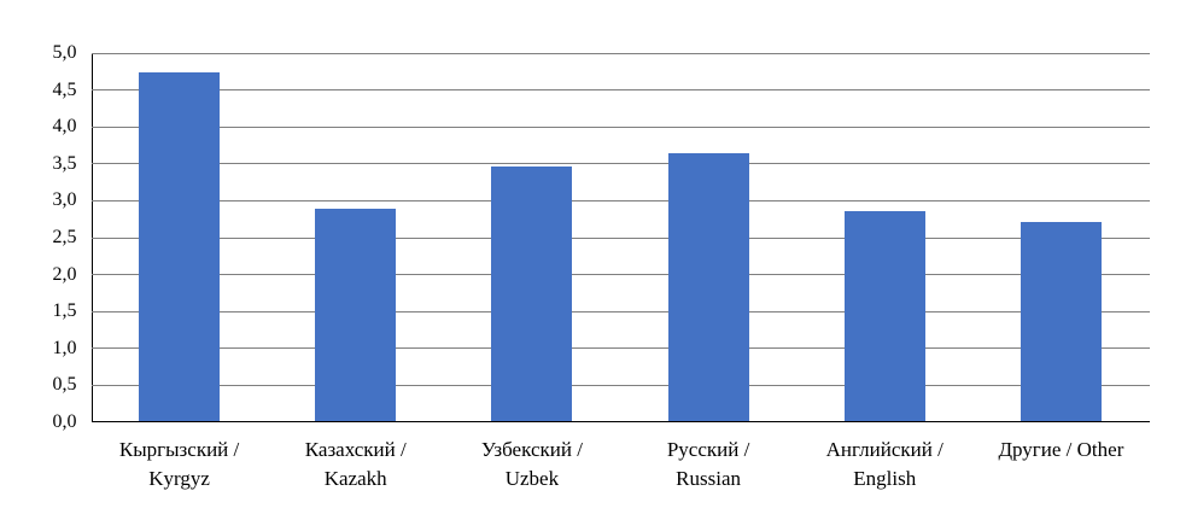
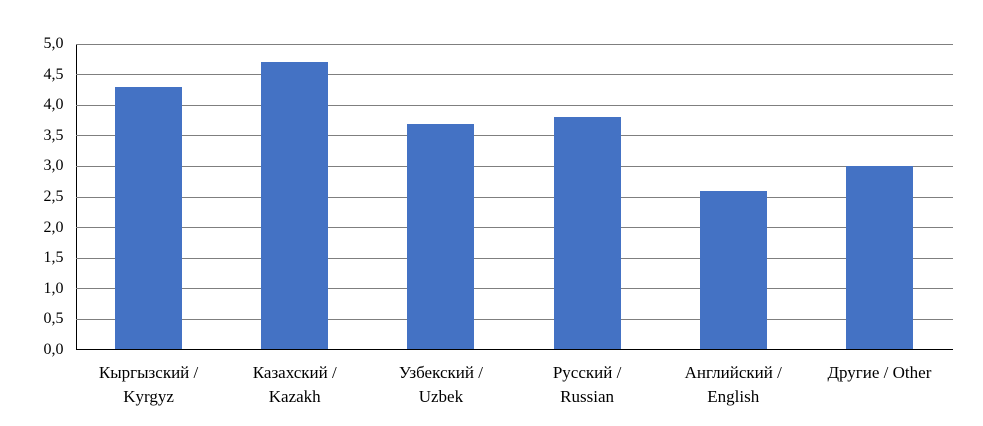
Кыргызский / Kyrgyz: 4,7 -> 4,3
Казахский / Kazakh: 2,9 -> 4,7
Узбекский / Uzbek: 3,5 -> 3,7
Русский / Russian: 3,6 -> 3,8
Английский / English: 2,9 -> 2,6
Другие / Other: 2,7 -> 3,0
